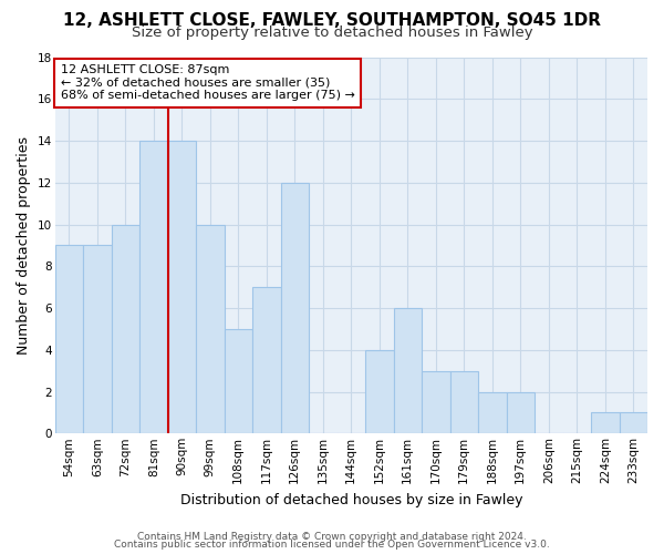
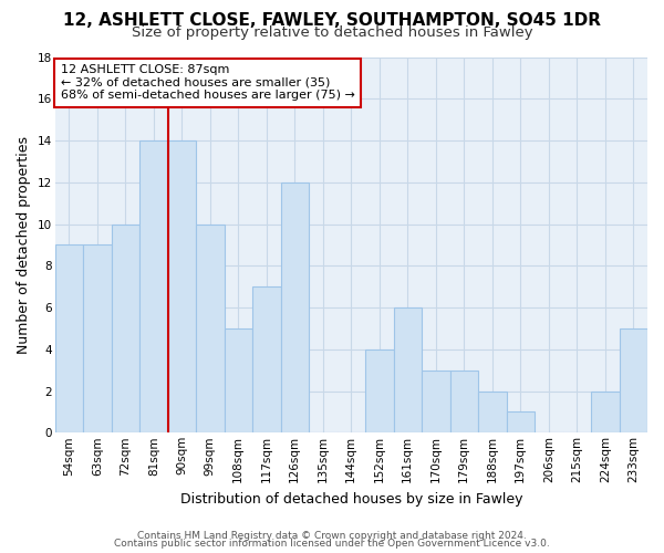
197sqm: 2 -> 1
224sqm: 1 -> 2
233sqm: 1 -> 5
